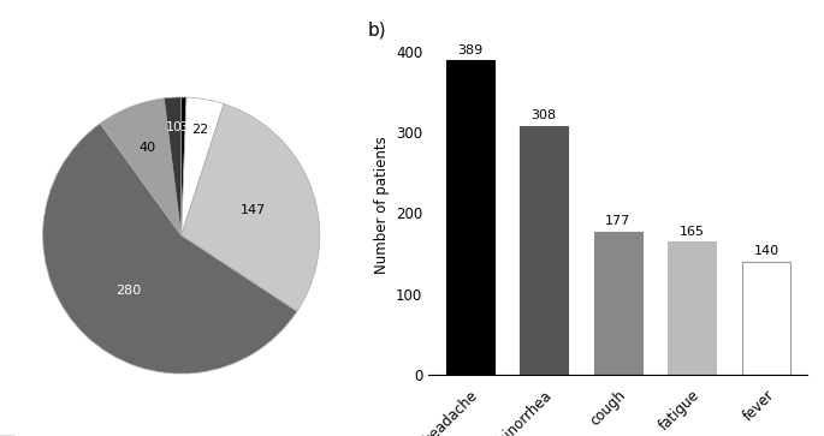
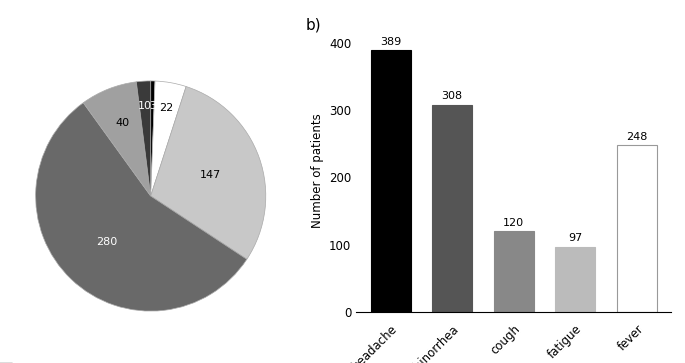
cough: 177 -> 120
fatigue: 165 -> 97
fever: 140 -> 248
